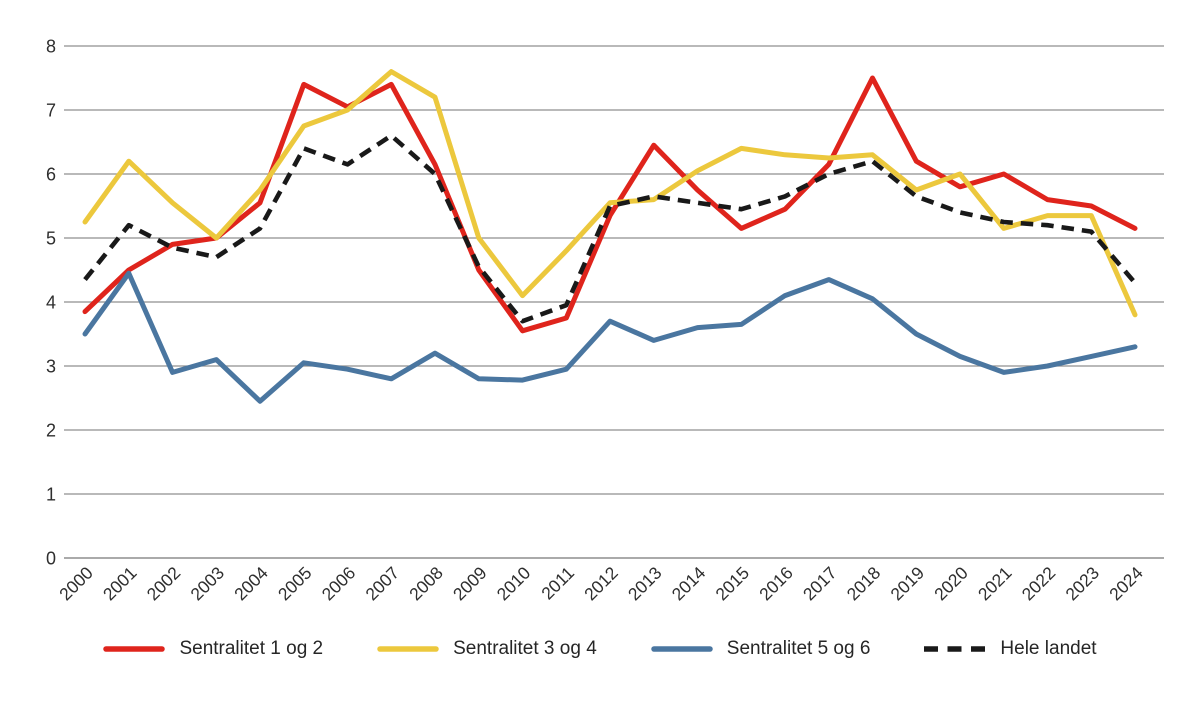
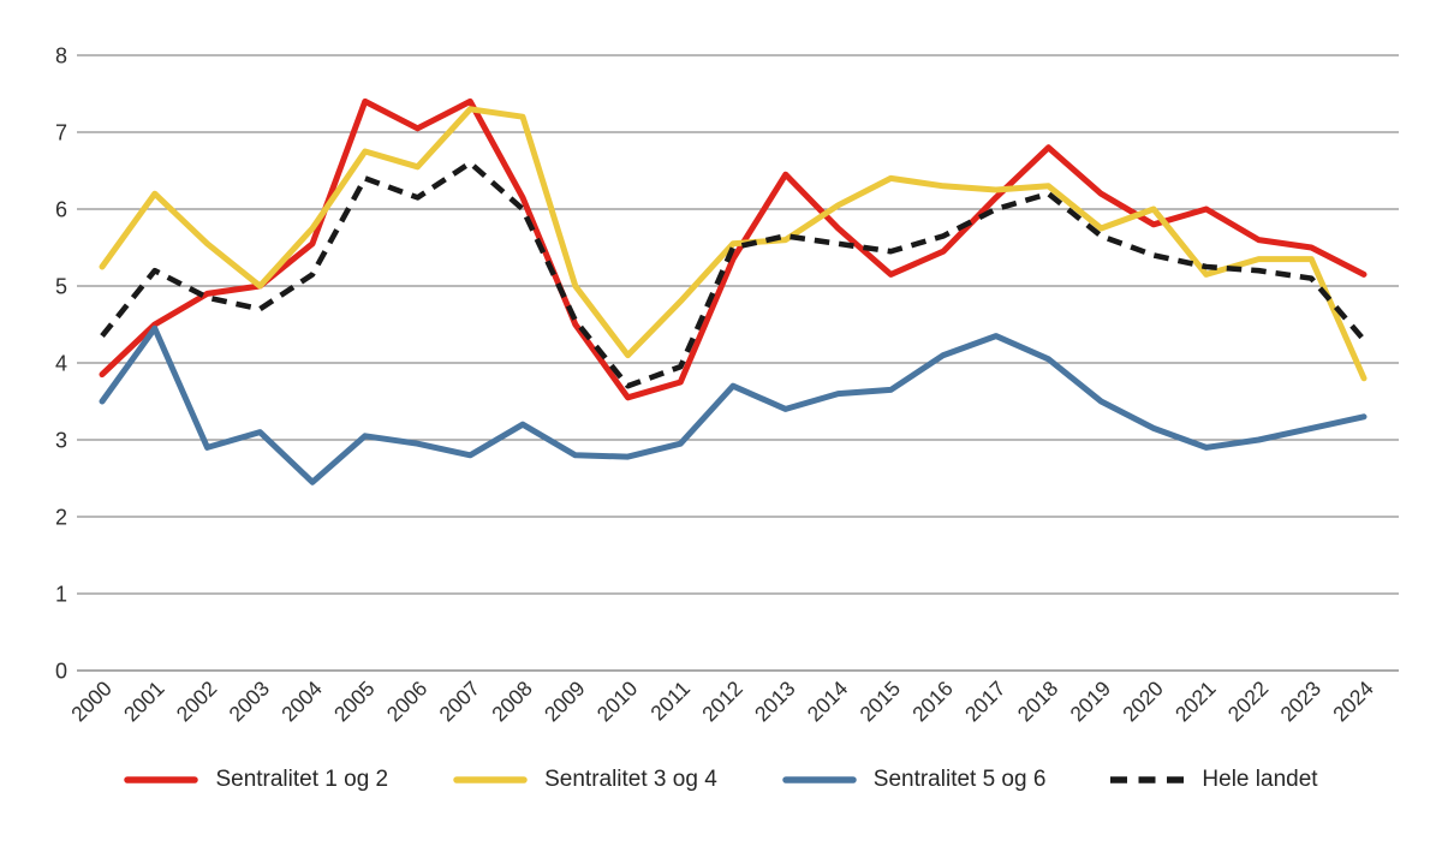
Sentralitet 3 og 4/2006: 7.0 -> 6.5
Sentralitet 3 og 4/2007: 7.6 -> 7.3
Sentralitet 1 og 2/2018: 7.5 -> 6.8
